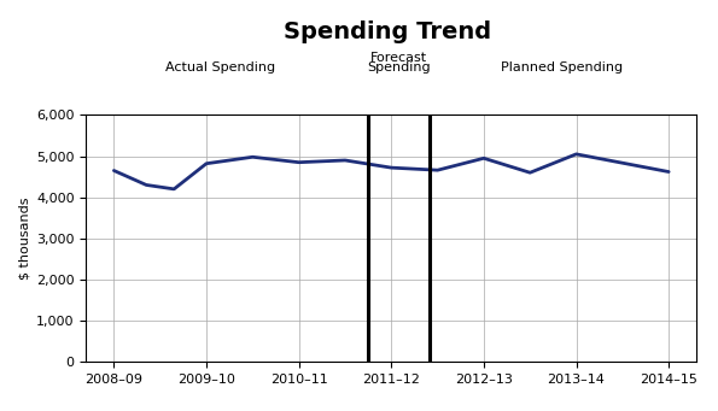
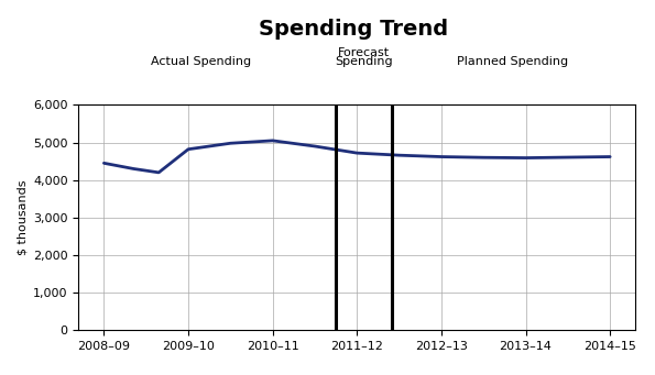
2008–09: 4,650 -> 4,450
2010–11: 4,850 -> 5,050
2012–13: 4,950 -> 4,620
2013–14: 5,050 -> 4,590
